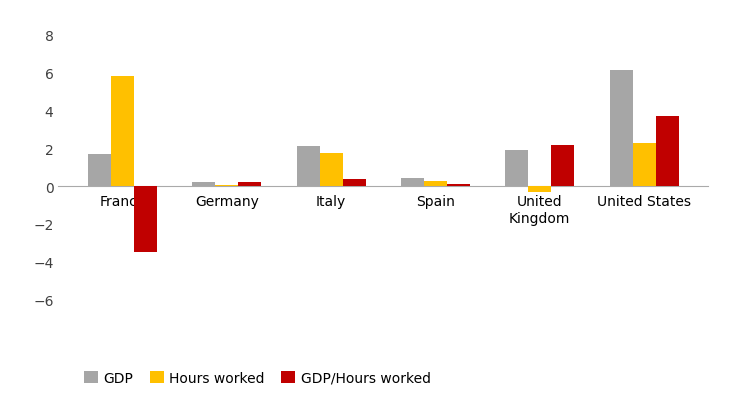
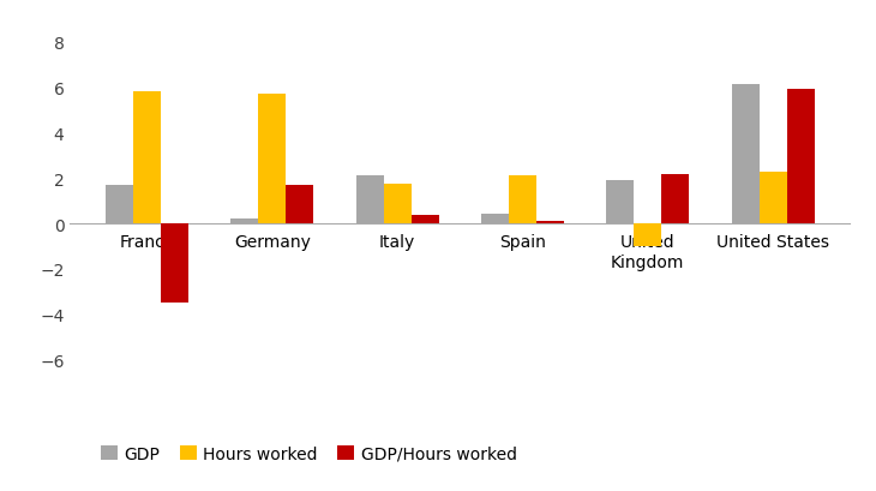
Hours worked/Germany: 0.1 -> 5.7
GDP/Hours worked/Germany: 0.2 -> 1.7
Hours worked/Spain: 0.2 -> 2.1
Hours worked/United Kingdom: -0.3 -> -1.0
GDP/Hours worked/United States: 3.7 -> 5.9
